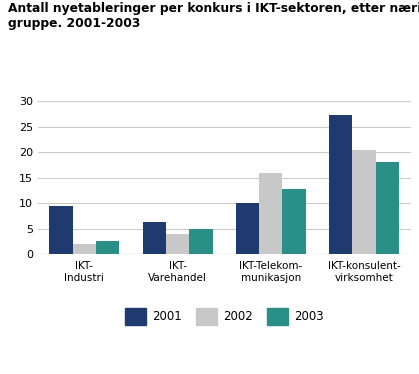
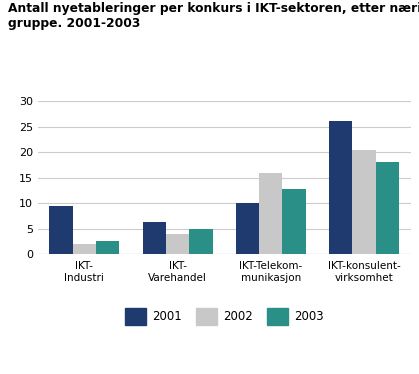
2001/IKT-konsulent- virksomhet: 27.3 -> 26.0
